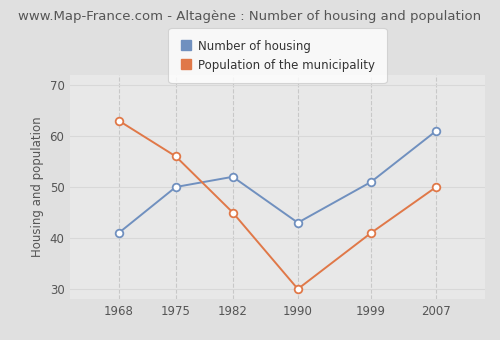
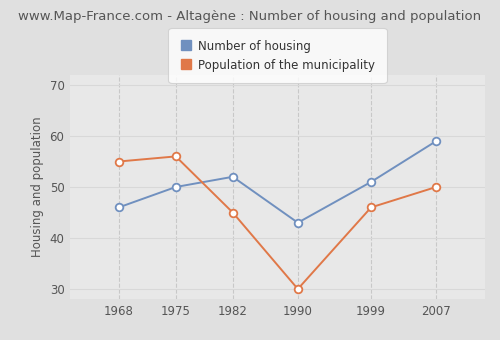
Number of housing/1968: 41 -> 46
Population of the municipality/1968: 63 -> 55
Population of the municipality/1999: 41 -> 46
Number of housing/2007: 61 -> 59
